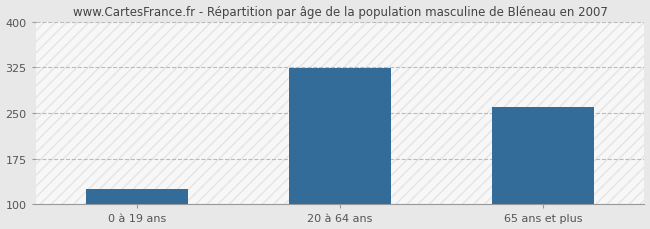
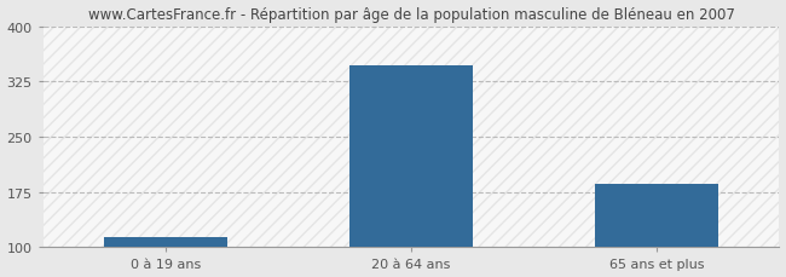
0 à 19 ans: 126 -> 113
20 à 64 ans: 324 -> 347
65 ans et plus: 260 -> 186
